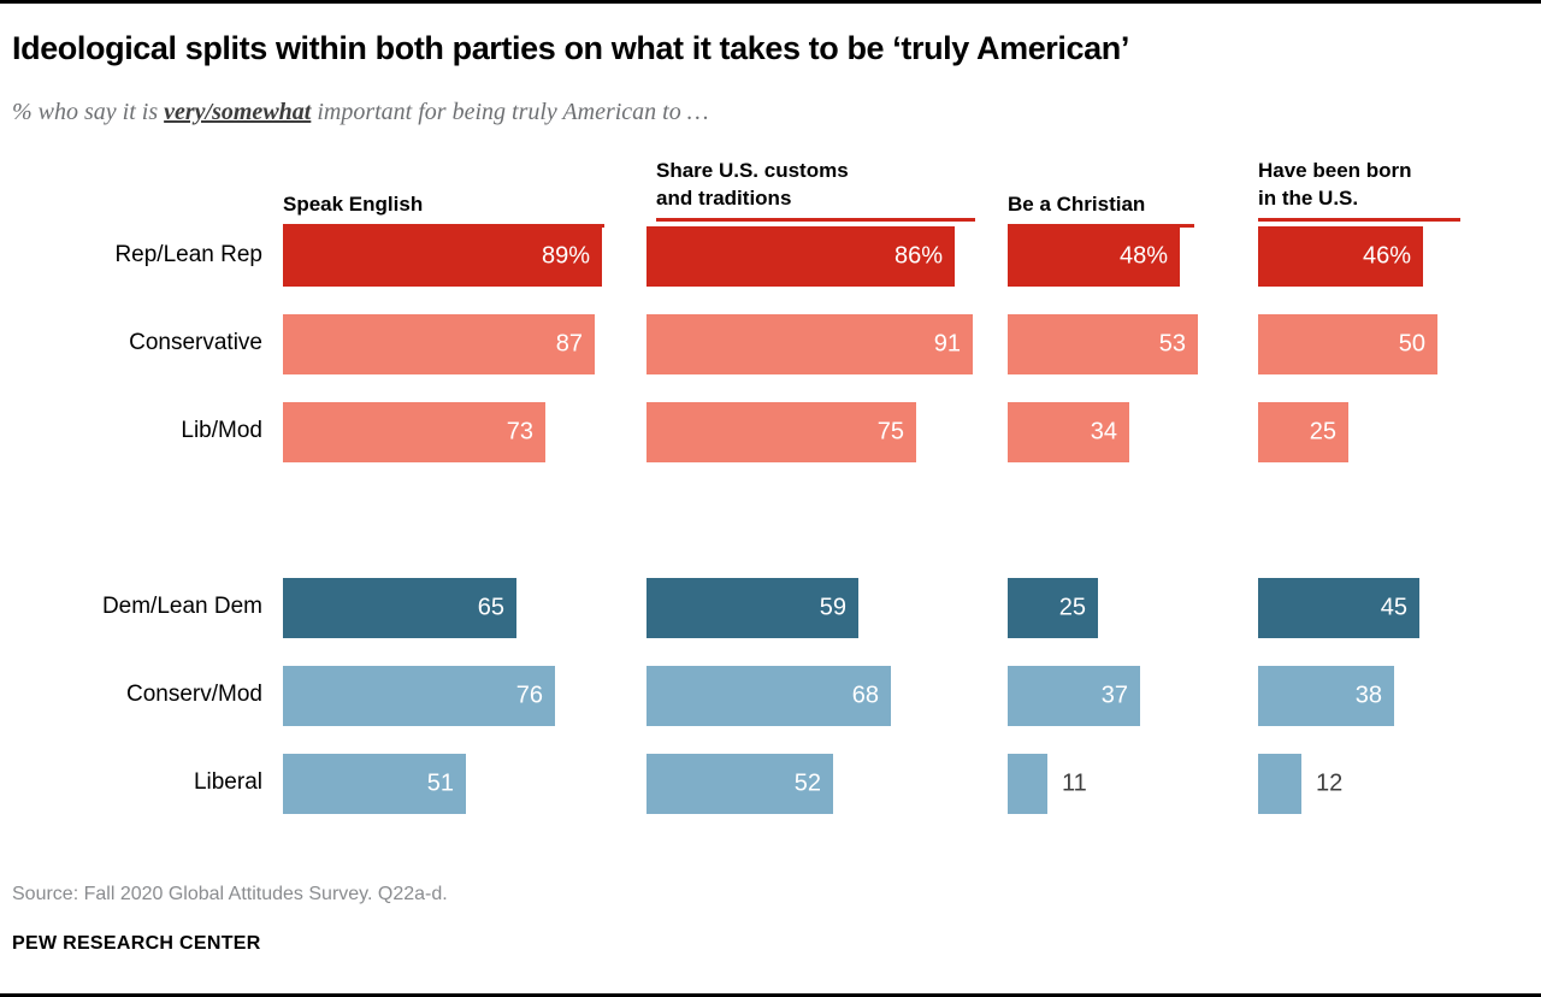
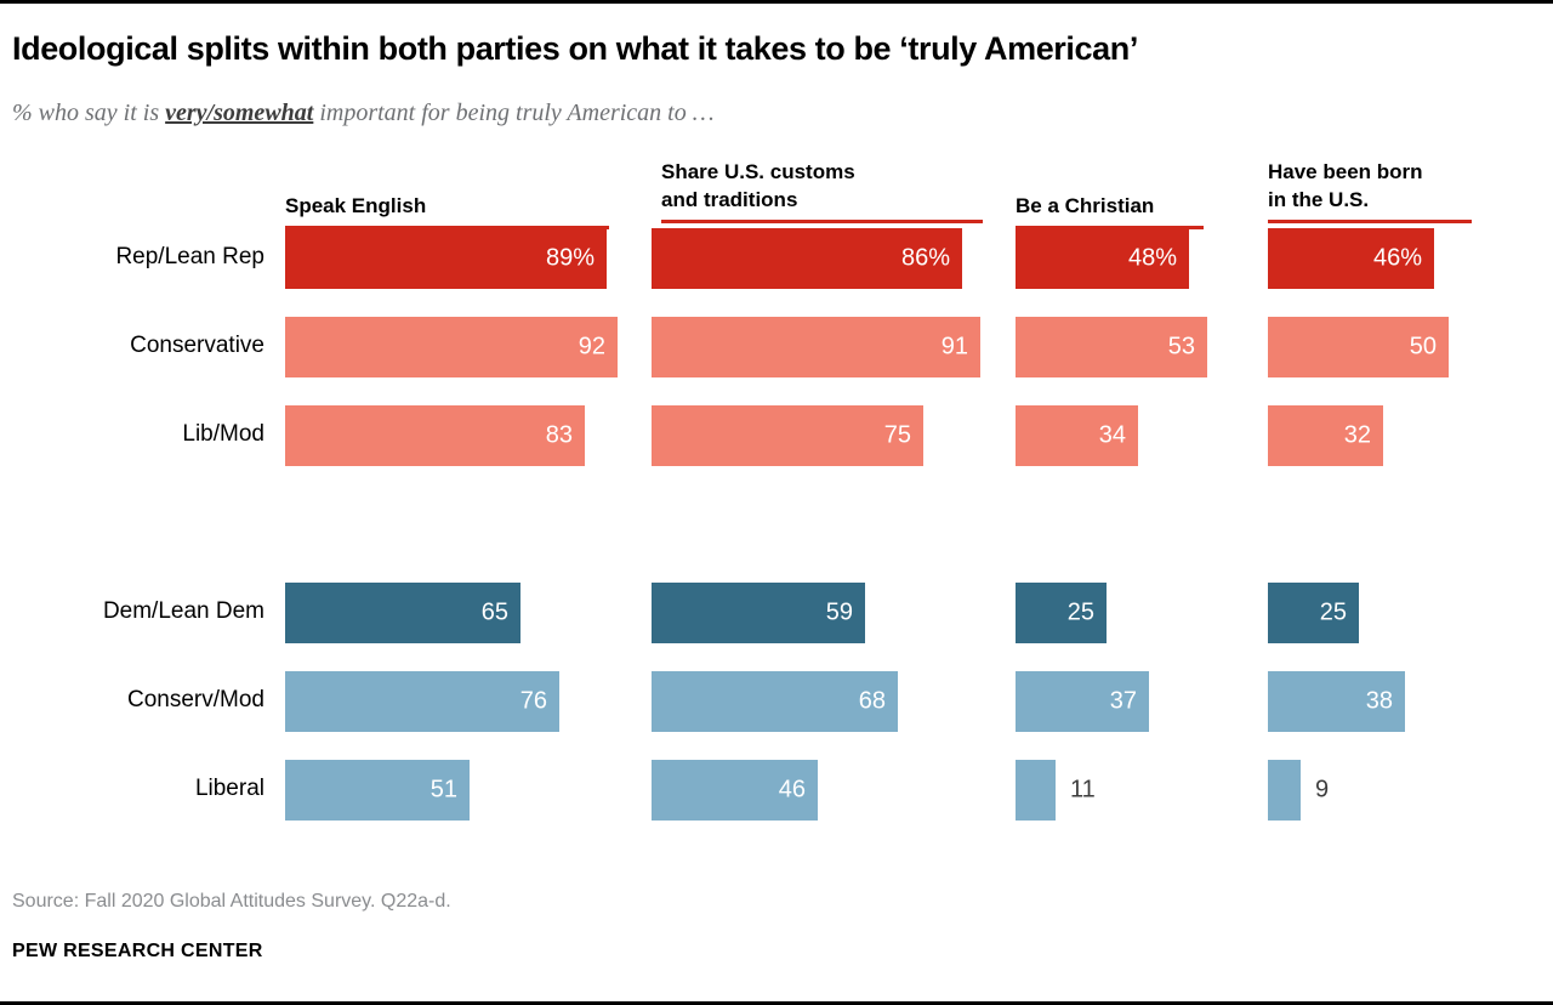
Conservative/Speak English: 87 -> 92
Lib/Mod/Speak English: 73 -> 83
Liberal/Share U.S. customs and traditions: 52 -> 46
Lib/Mod/Have been born in the U.S.: 25 -> 32
Dem/Lean Dem/Have been born in the U.S.: 45 -> 25
Liberal/Have been born in the U.S.: 12 -> 9
